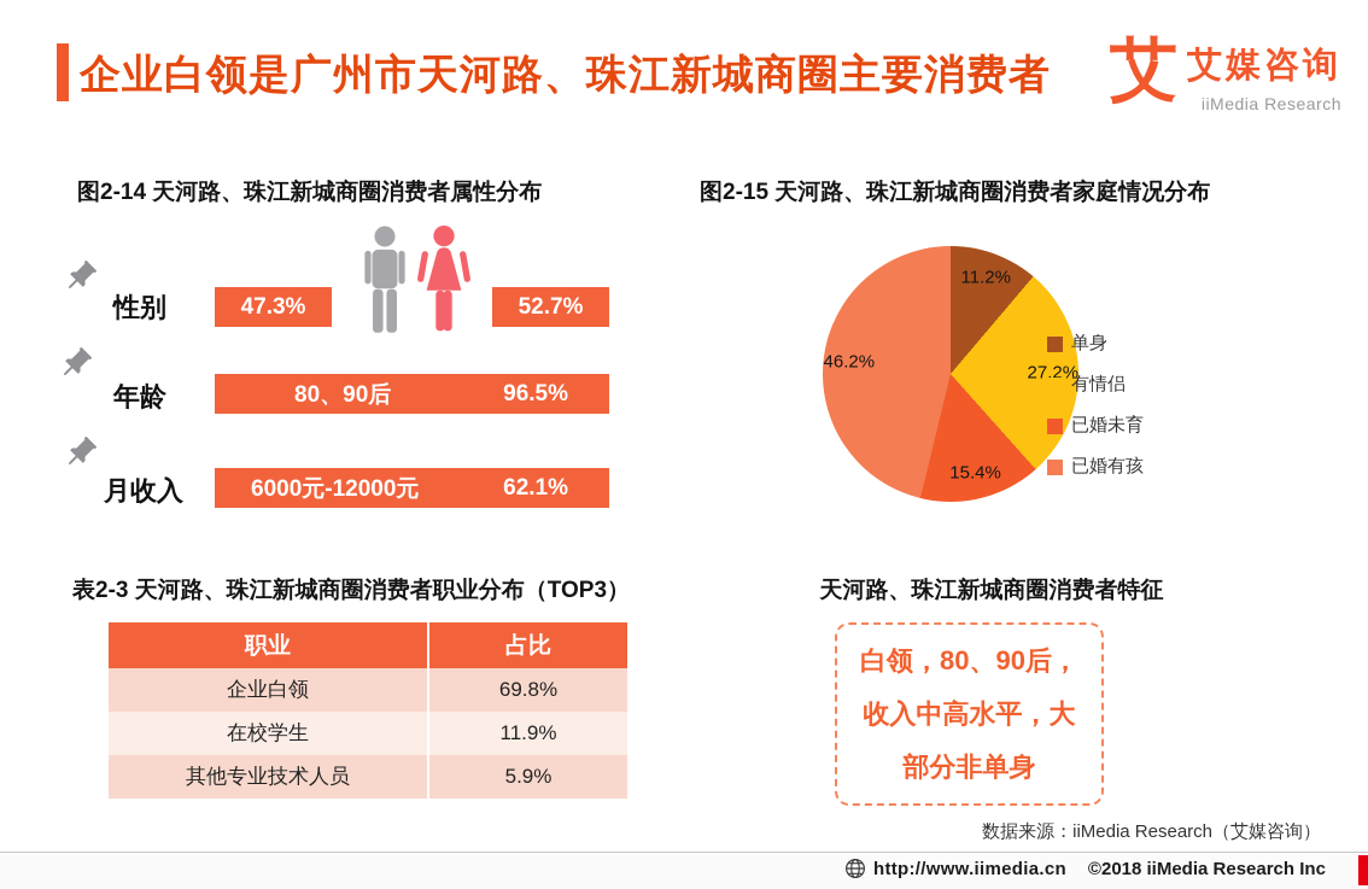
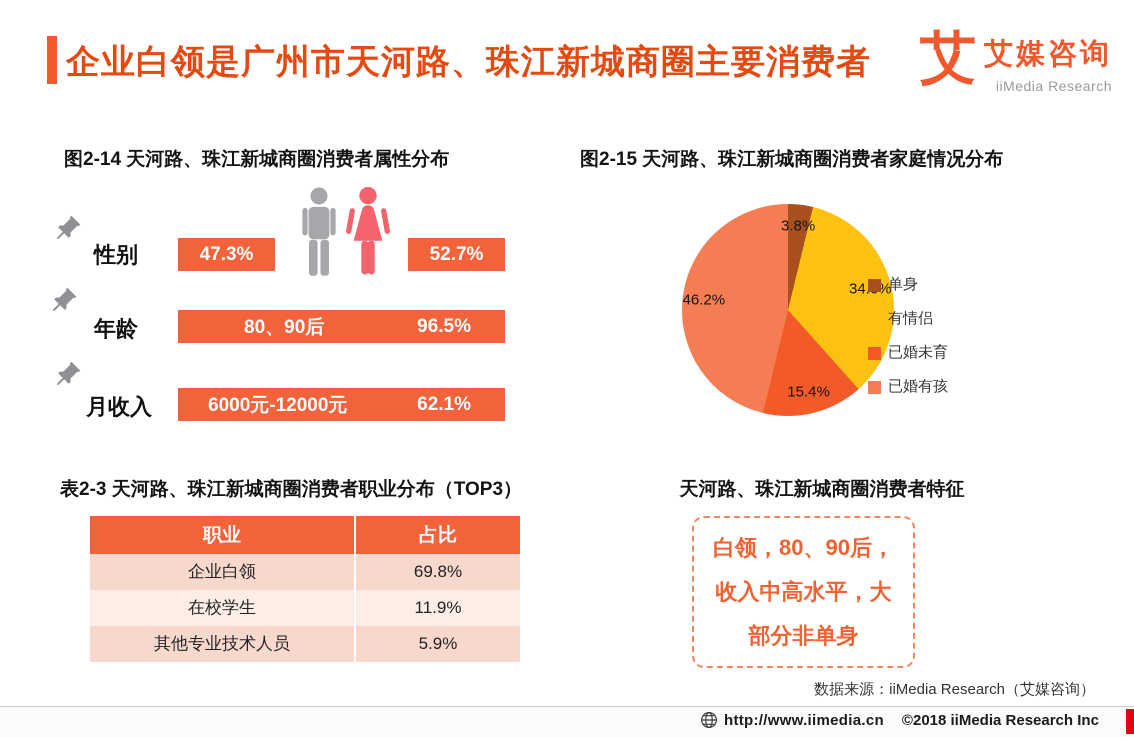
图2-15 天河路、珠江新城商圈消费者家庭情况分布/单身: 11.2% -> 3.8%
图2-15 天河路、珠江新城商圈消费者家庭情况分布/有情侣: 27.2% -> 34.6%
